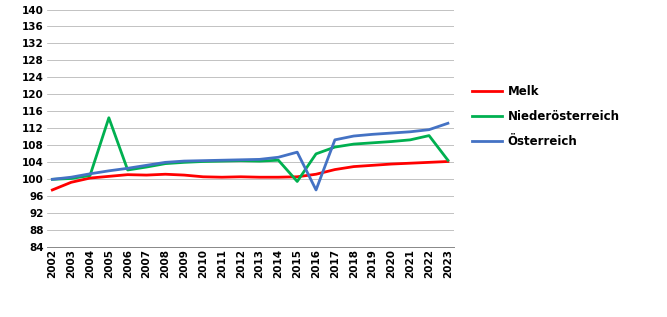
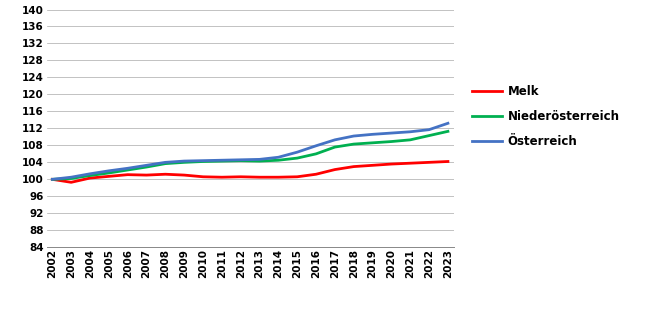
Melk/2002: 97.5 -> 100.0
Niederösterreich/2005: 114.5 -> 101.5
Niederösterreich/2015: 99.5 -> 105.0
Österreich/2016: 97.5 -> 107.9
Niederösterreich/2023: 104.5 -> 111.3
